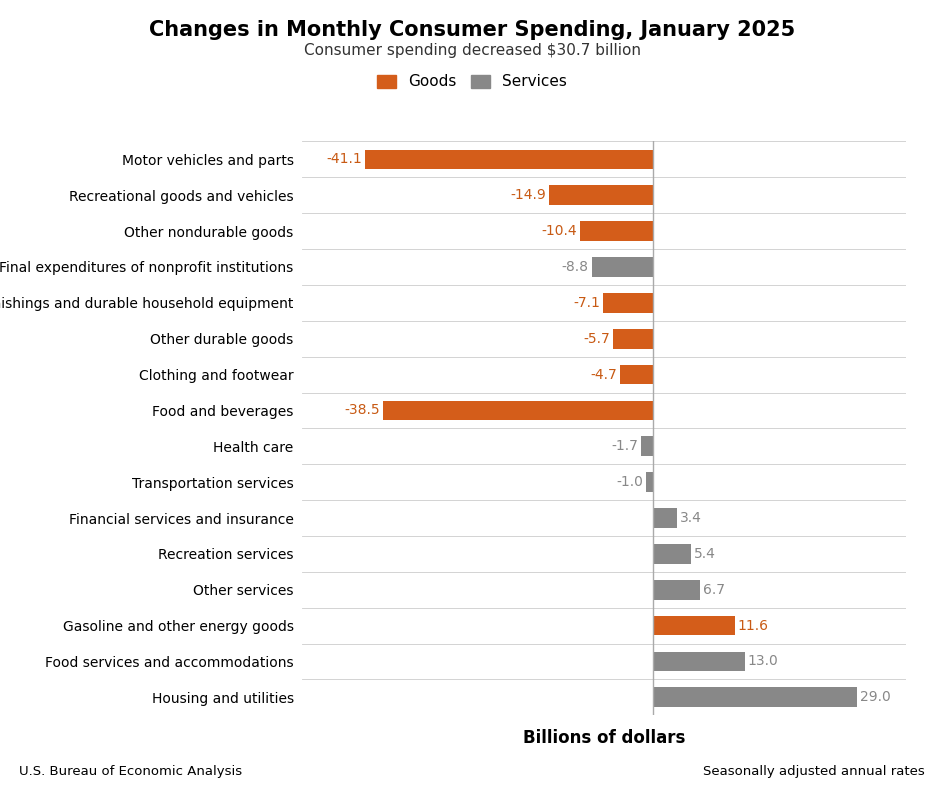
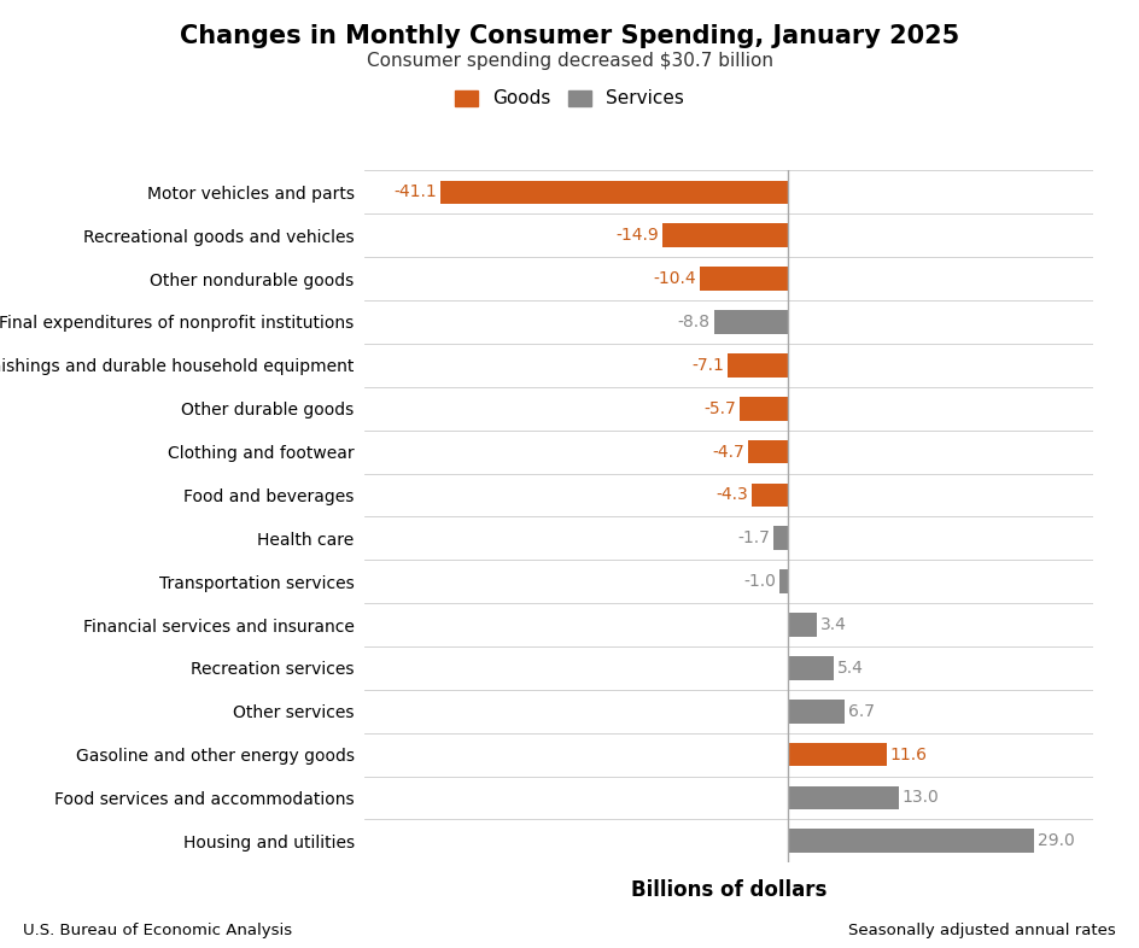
Food and beverages: -38.5 -> -4.3
